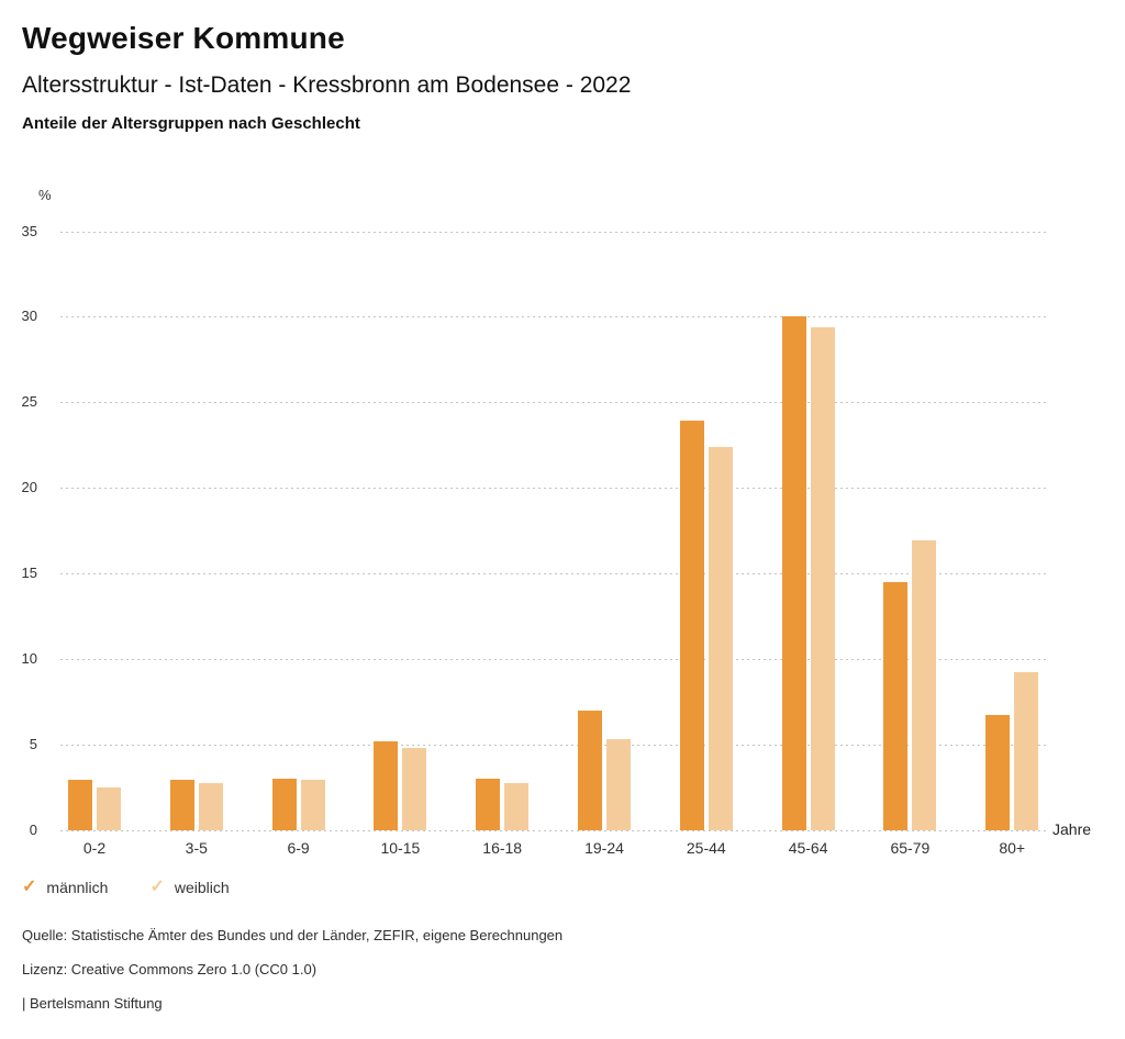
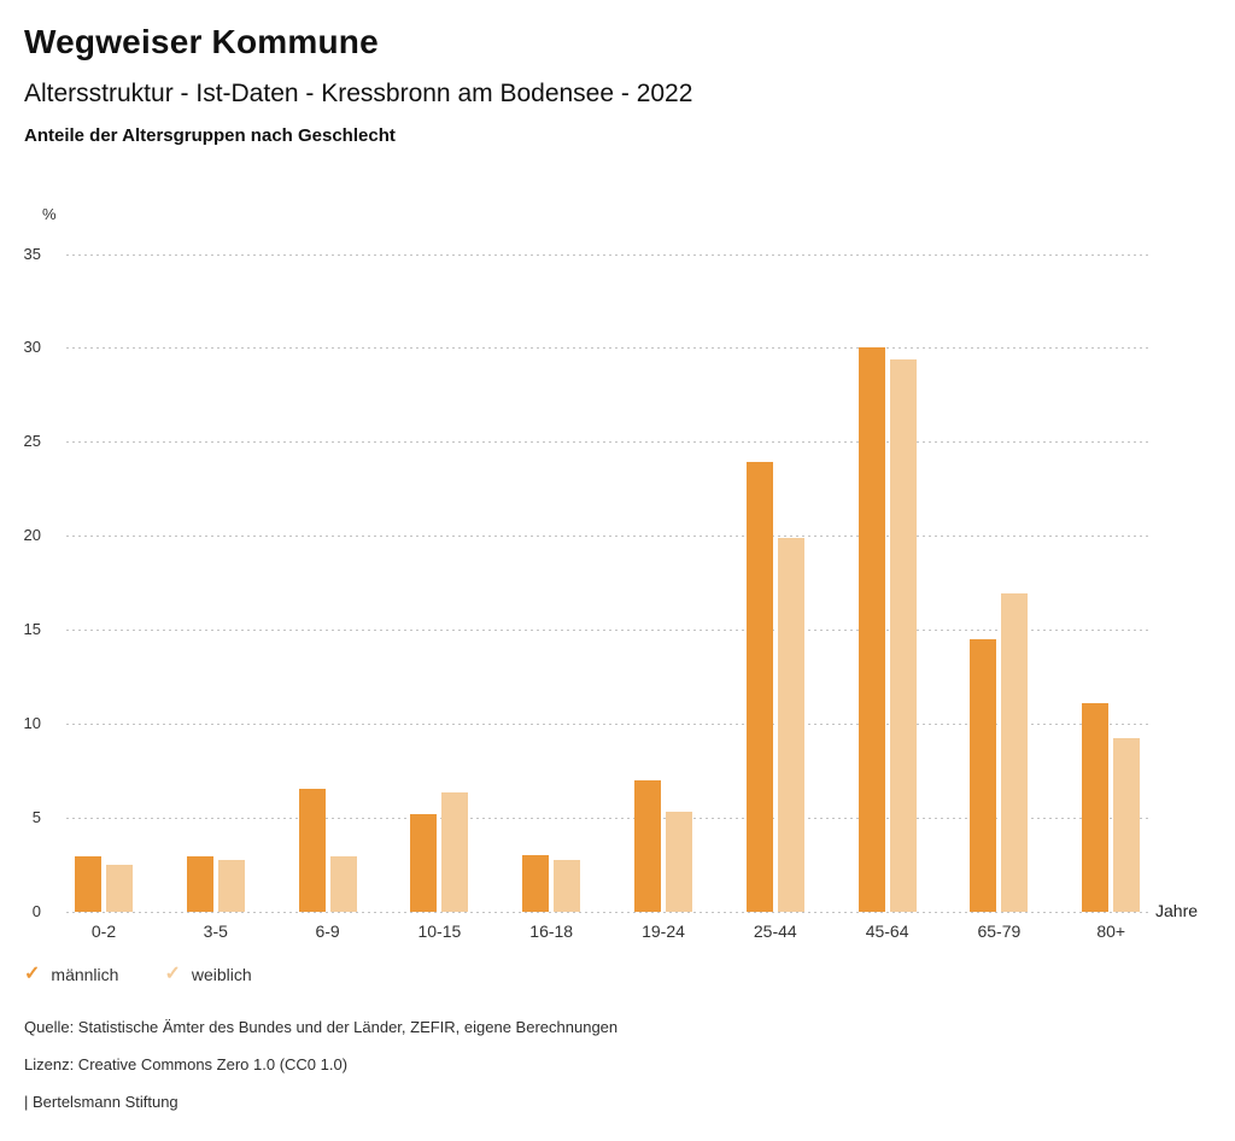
männlich/6-9: 3.0 -> 6.5
weiblich/10-15: 4.8 -> 6.3
weiblich/25-44: 22.4 -> 19.9
männlich/80+: 6.7 -> 11.1
